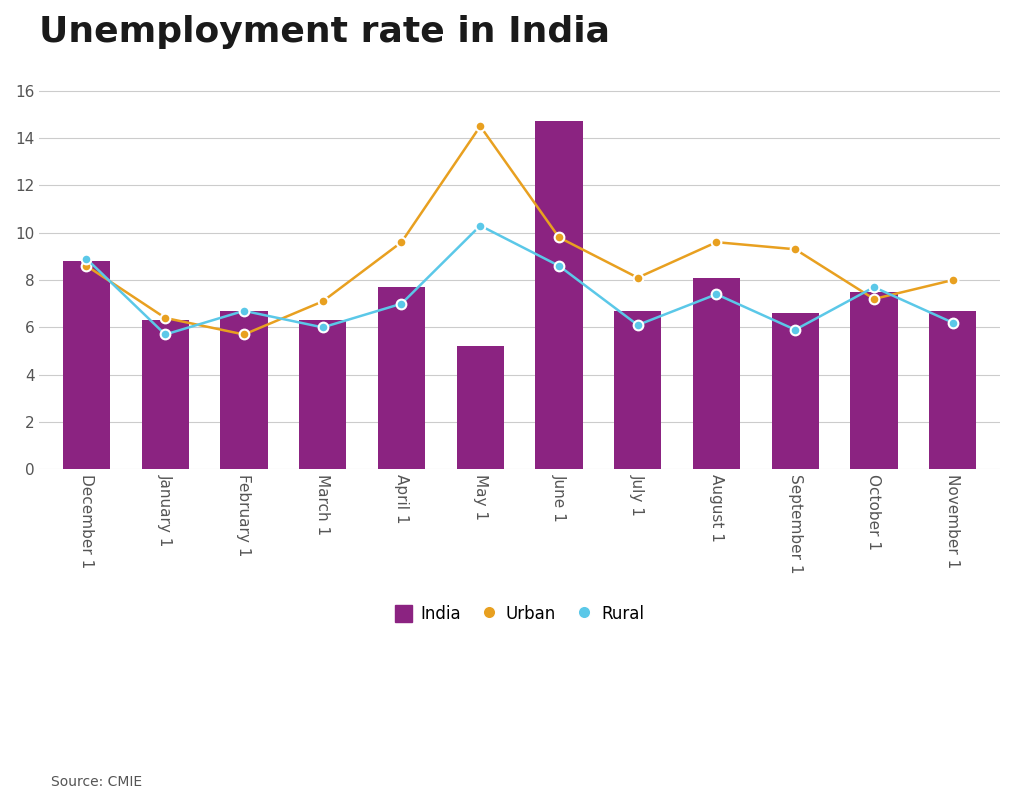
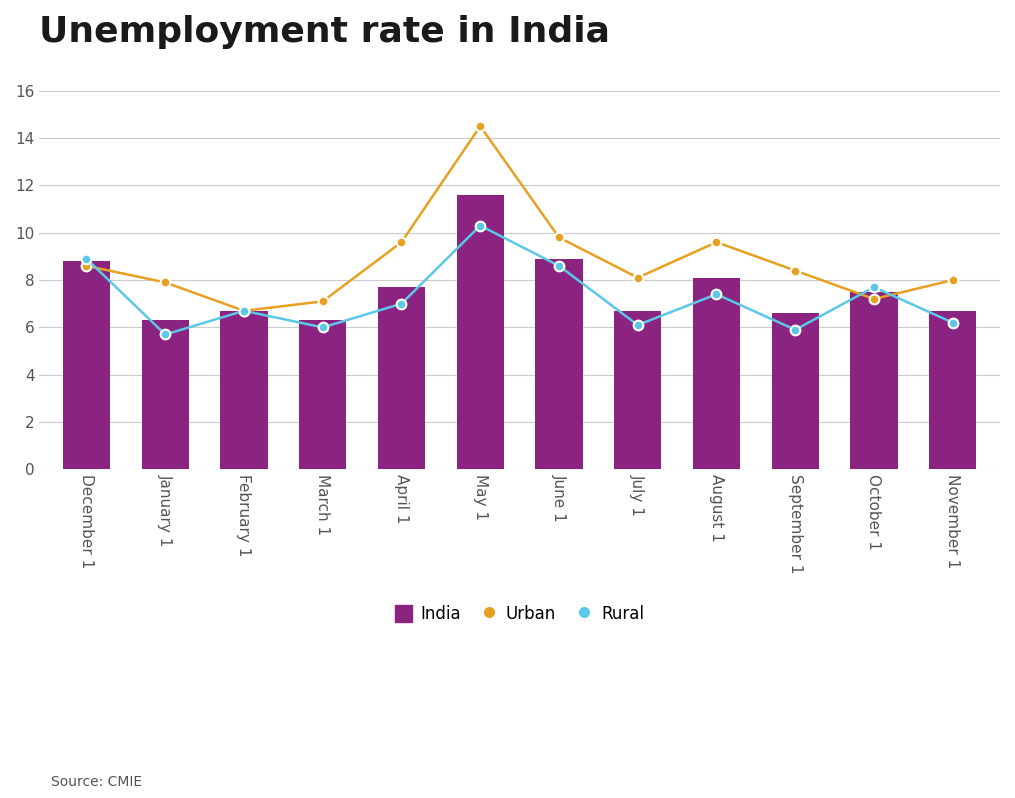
Urban/January 1: 6.4 -> 7.9
Urban/February 1: 5.7 -> 6.7
India/May 1: 5.2 -> 11.6
India/June 1: 14.7 -> 8.9
Urban/September 1: 9.3 -> 8.4
